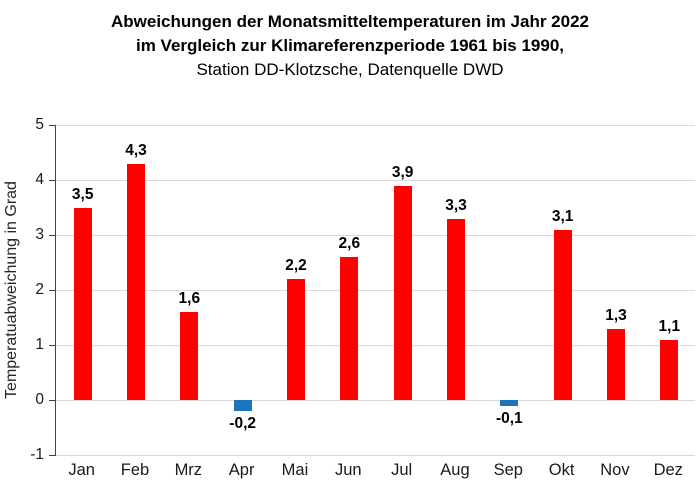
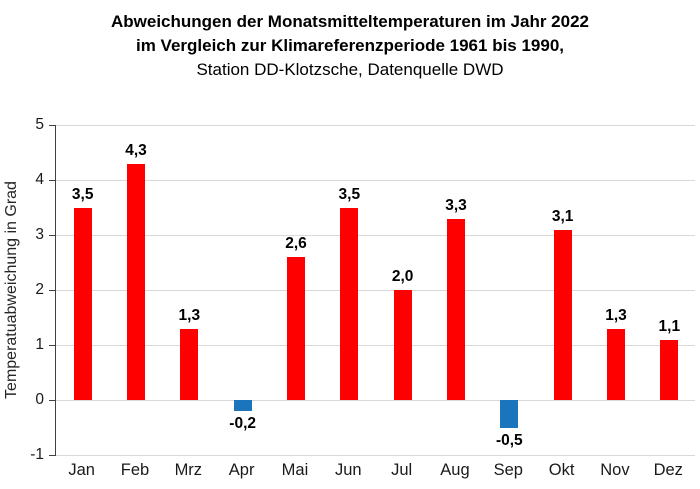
Mrz: 1,6 -> 1,3
Mai: 2,2 -> 2,6
Jun: 2,6 -> 3,5
Jul: 3,9 -> 2,0
Sep: -0,1 -> -0,5
